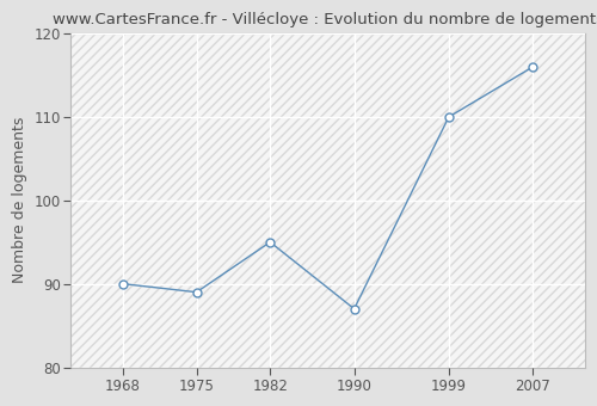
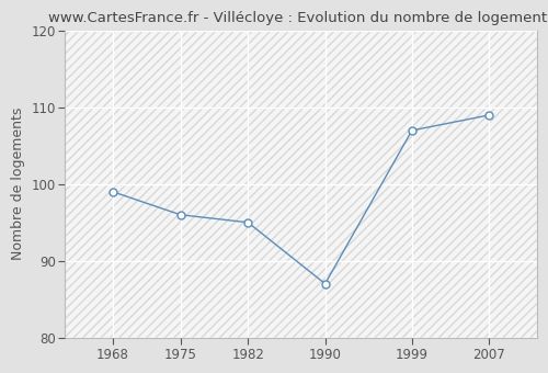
1968: 90 -> 99
1975: 89 -> 96
1999: 110 -> 107
2007: 116 -> 109
